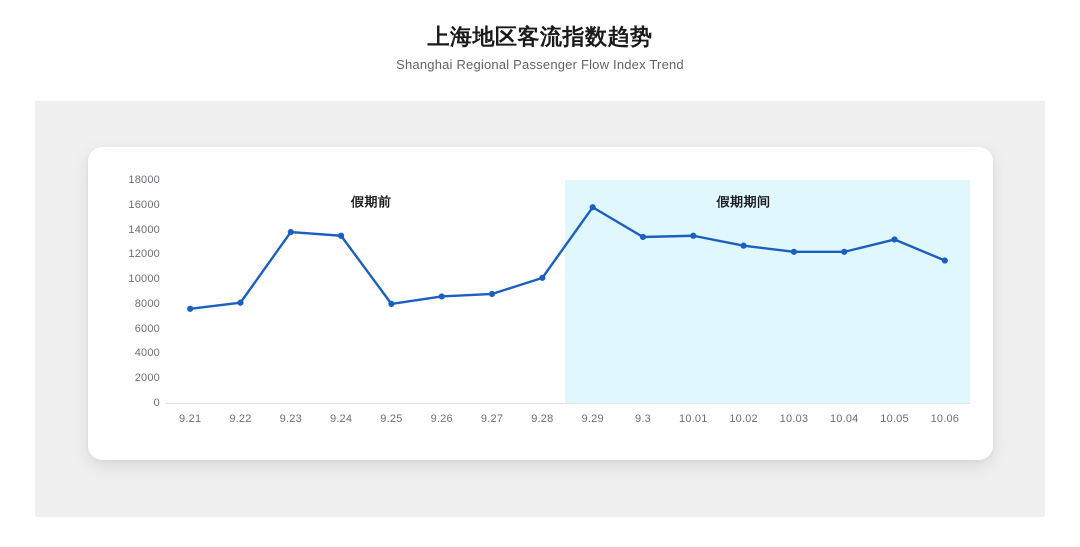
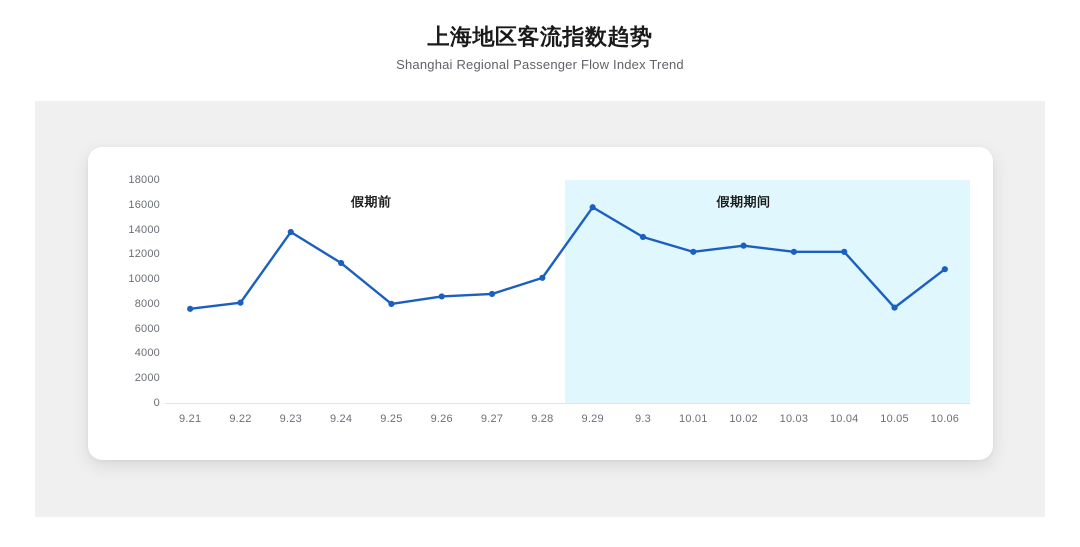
9.24: 13500 -> 11300
10.01: 13500 -> 12200
10.05: 13200 -> 7700
10.06: 11500 -> 10800
